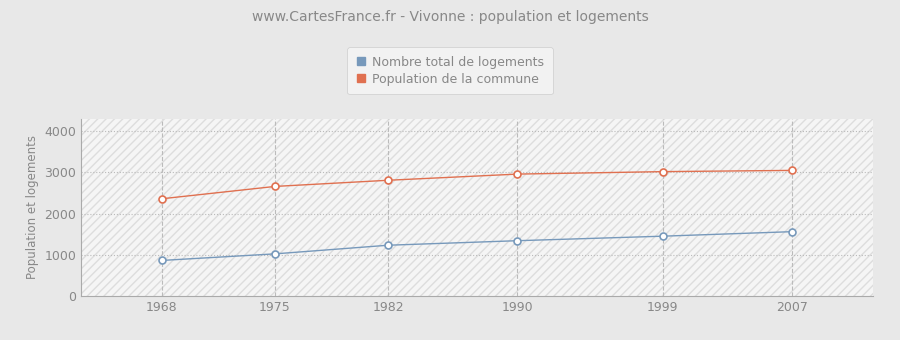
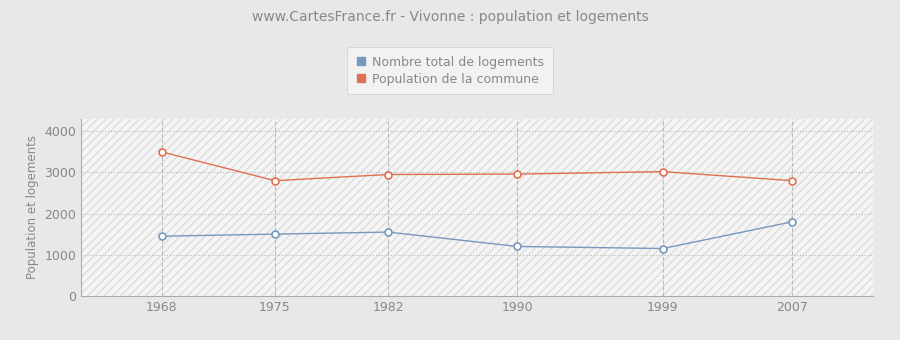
Nombre total de logements/1968: 860 -> 1450
Population de la commune/1968: 2360 -> 3500
Nombre total de logements/1975: 1020 -> 1500
Population de la commune/1975: 2660 -> 2800
Nombre total de logements/1982: 1230 -> 1550
Population de la commune/1982: 2810 -> 2950
Nombre total de logements/1990: 1340 -> 1200
Nombre total de logements/1999: 1450 -> 1150
Nombre total de logements/2007: 1560 -> 1800
Population de la commune/2007: 3050 -> 2800
